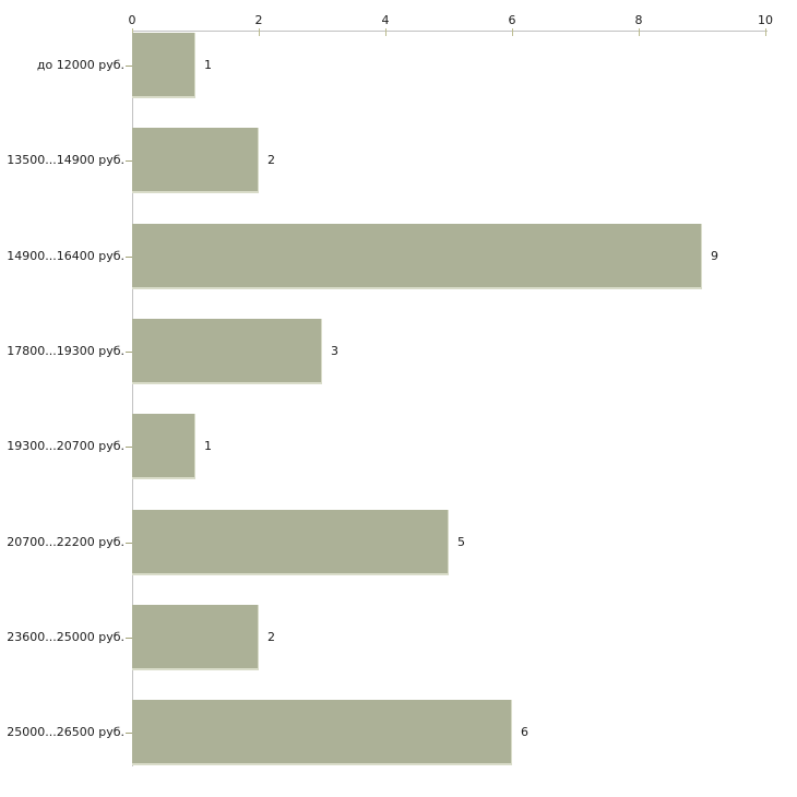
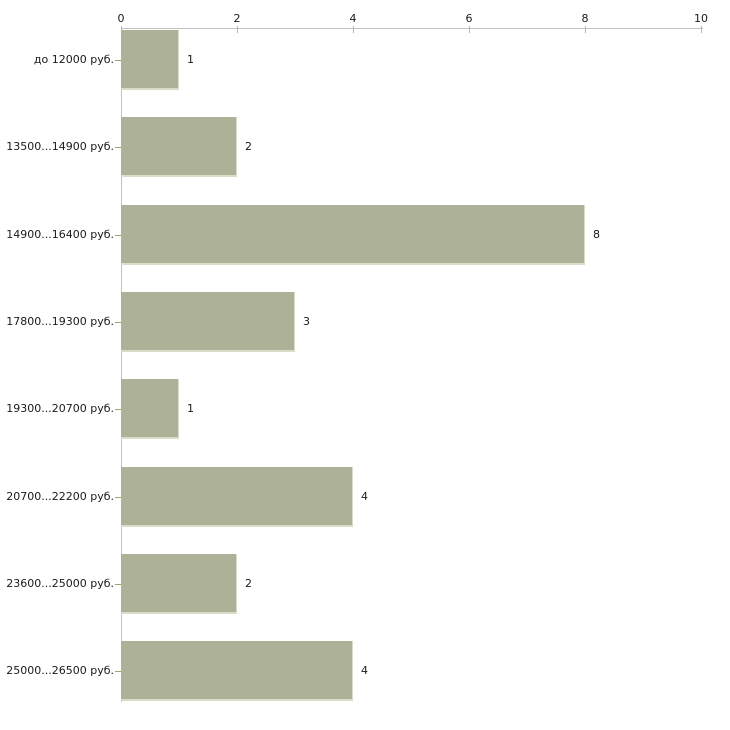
14900...16400 руб.: 9 -> 8
20700...22200 руб.: 5 -> 4
25000...26500 руб.: 6 -> 4
